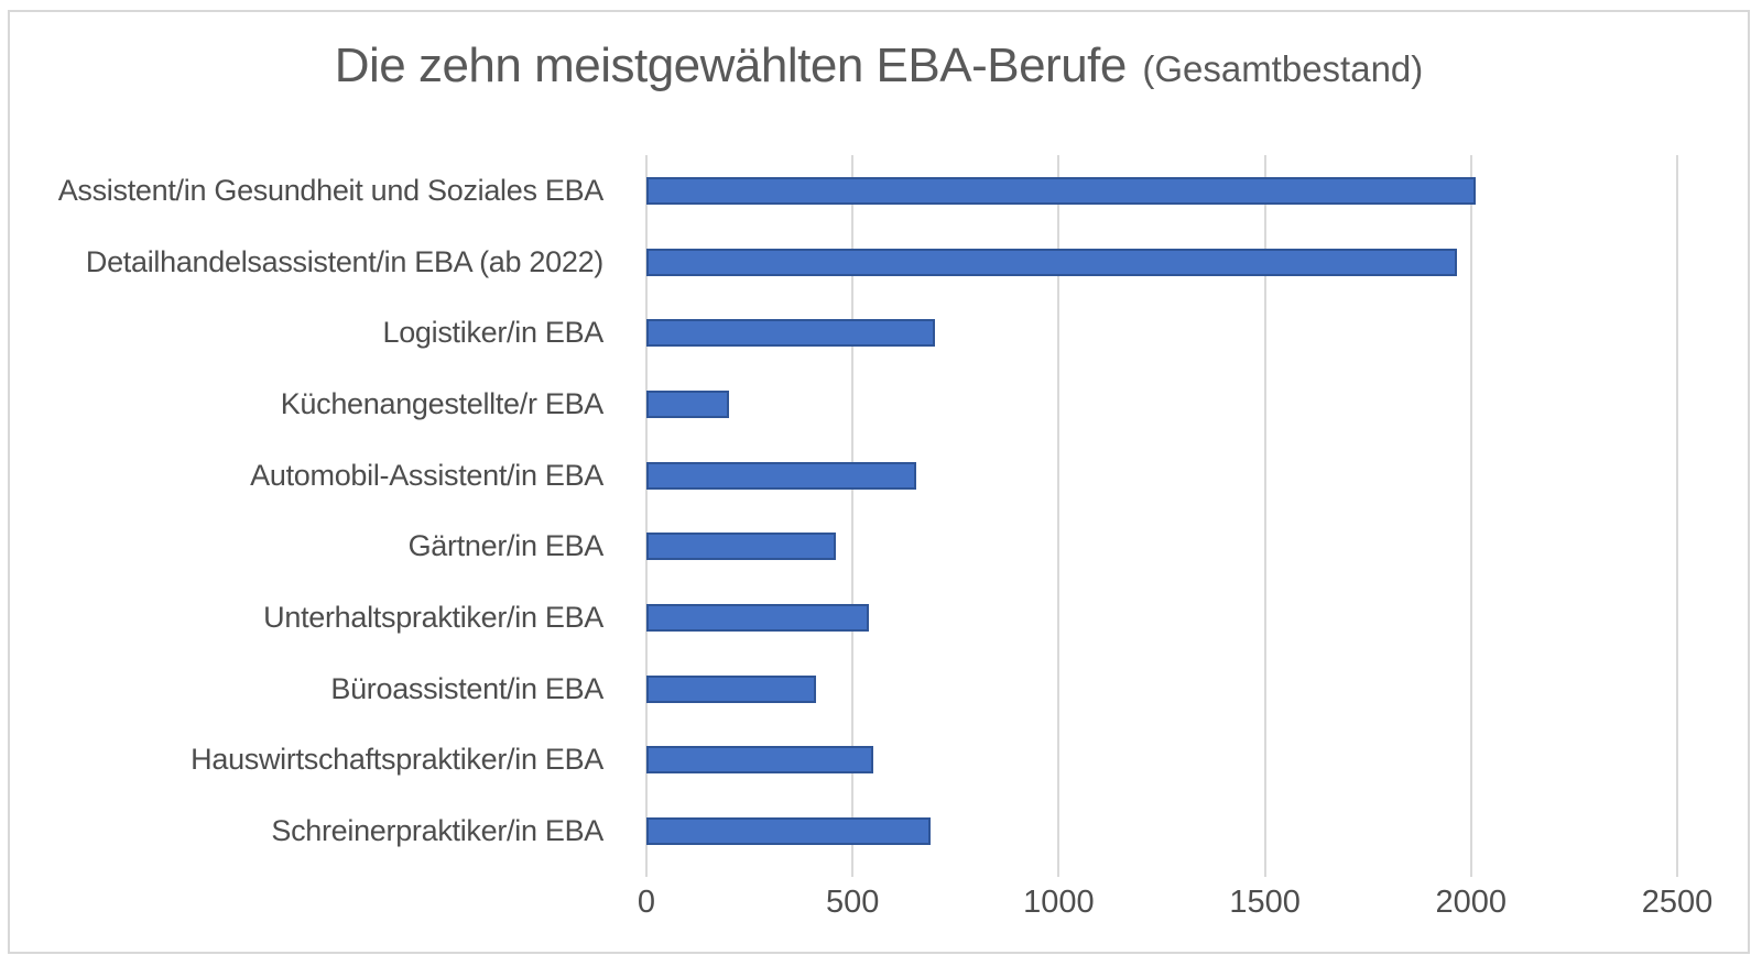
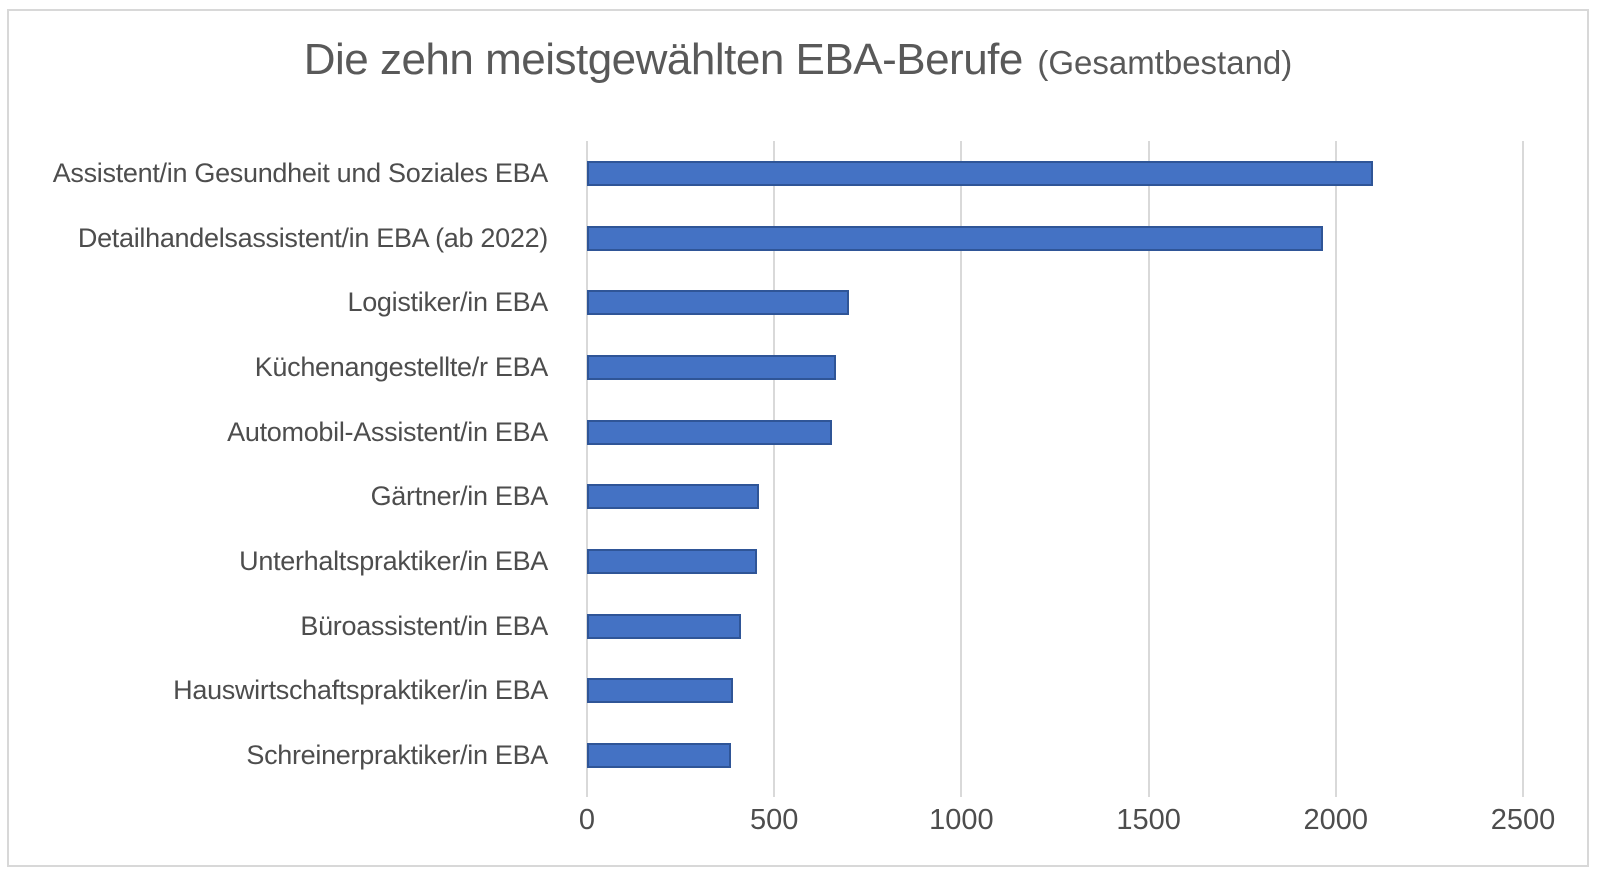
Assistent/in Gesundheit und Soziales EBA: 2010 -> 2100
Küchenangestellte/r EBA: 200 -> 660
Unterhaltspraktiker/in EBA: 540 -> 460
Hauswirtschaftspraktiker/in EBA: 550 -> 390
Schreinerpraktiker/in EBA: 690 -> 380
